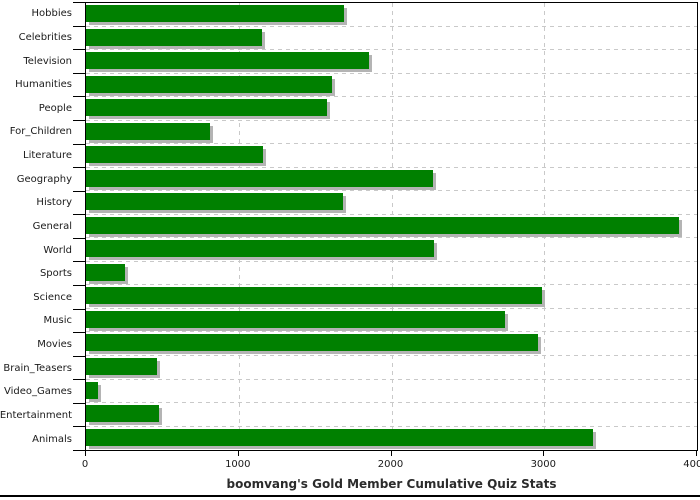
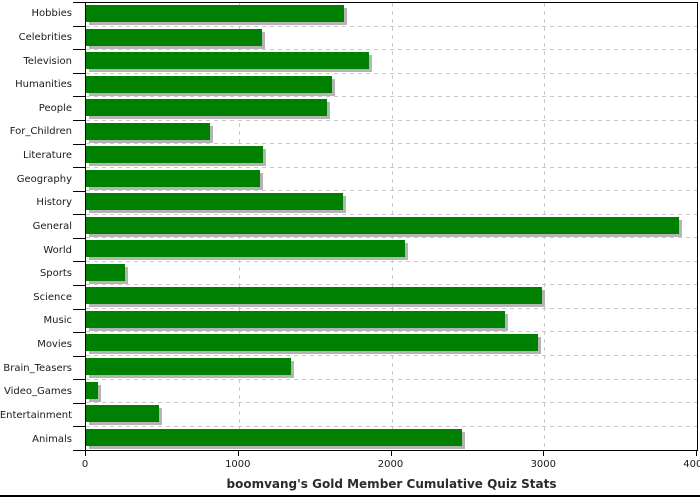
Geography: 2270 -> 1140
World: 2280 -> 2090
Brain_Teasers: 460 -> 1340
Animals: 3320 -> 2460
